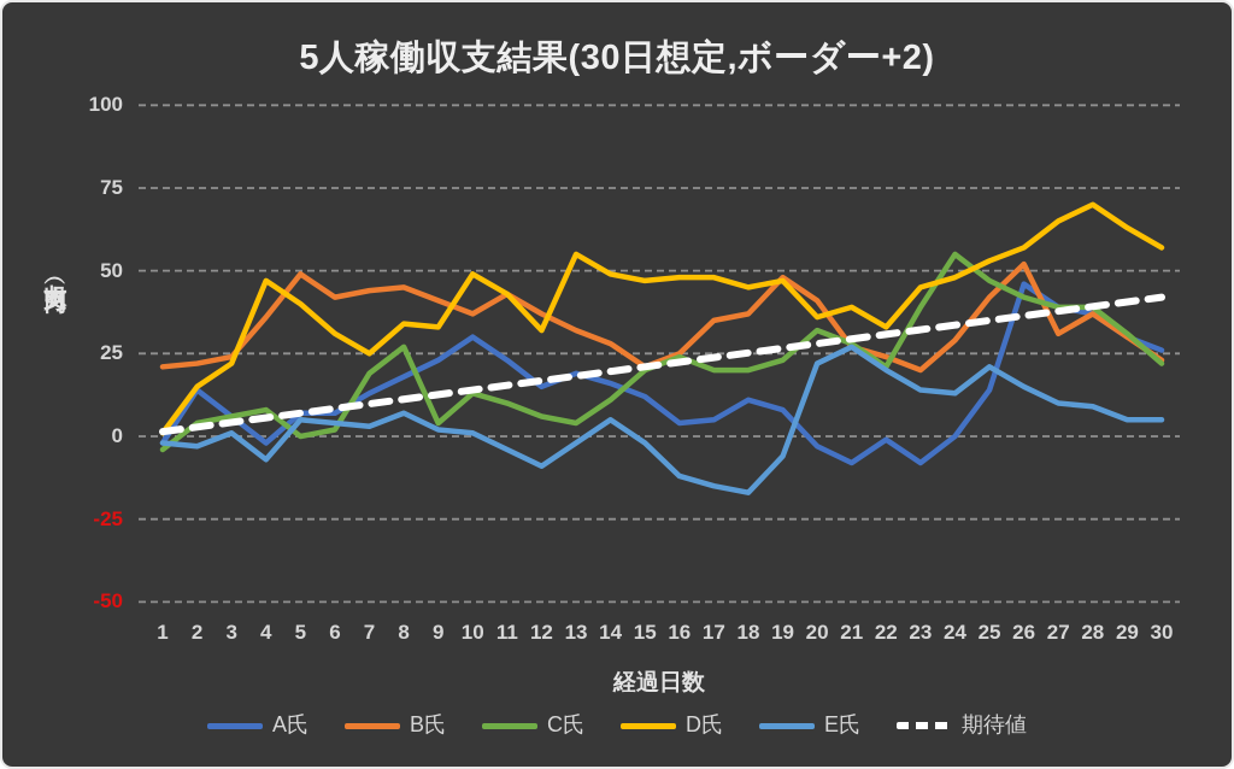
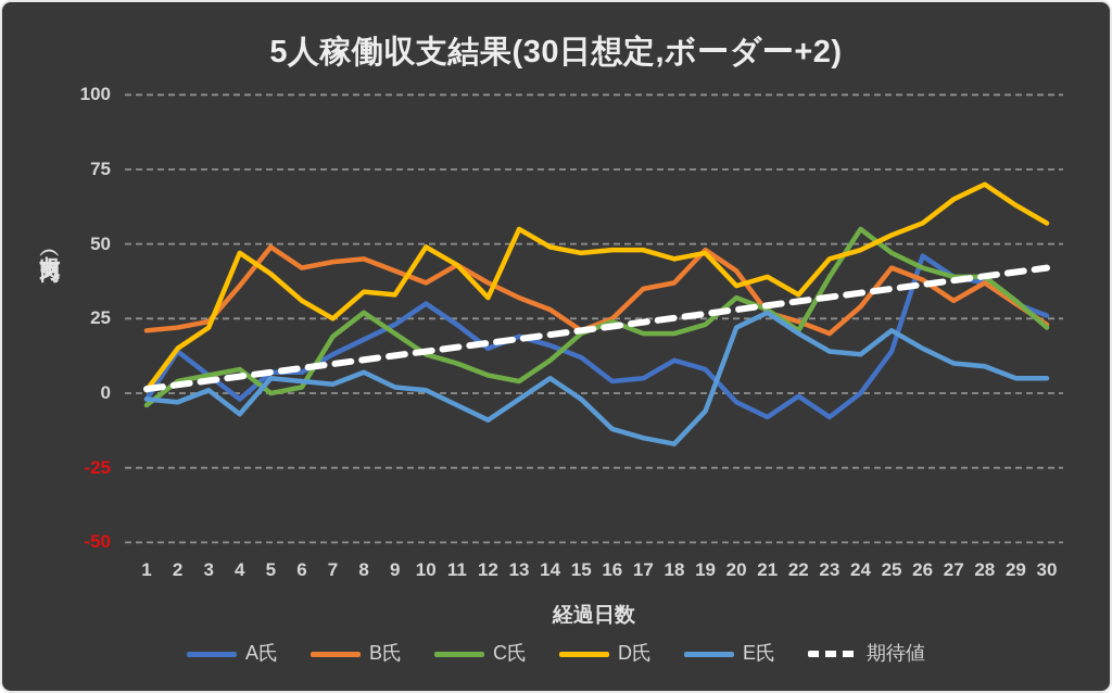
C氏/9: 4 -> 20
B氏/26: 52 -> 38
